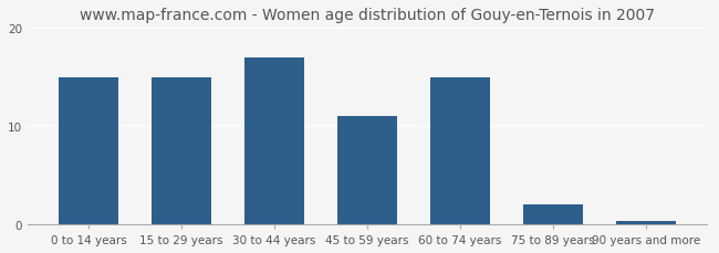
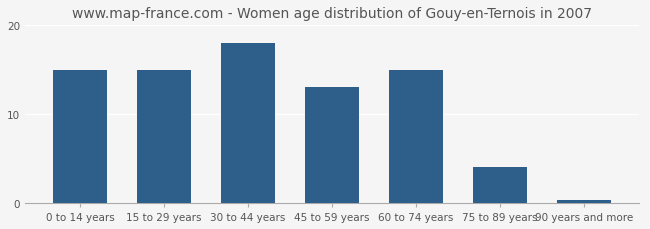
30 to 44 years: 17.0 -> 18.0
45 to 59 years: 11.0 -> 13.0
75 to 89 years: 2.0 -> 4.0
